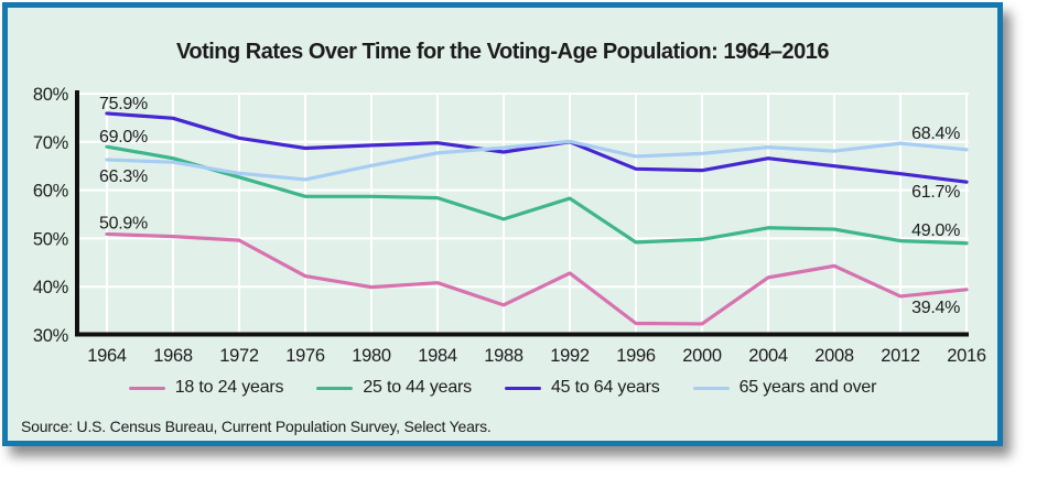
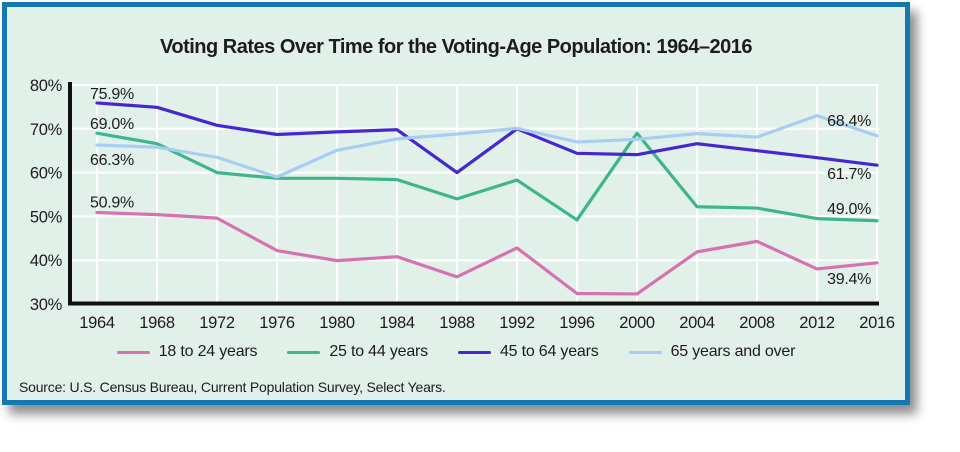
25 to 44 years/1972: 63% -> 60%
65 years and over/1976: 62% -> 59%
45 to 64 years/1988: 68% -> 60%
25 to 44 years/2000: 50% -> 69%
65 years and over/2012: 70% -> 73%
